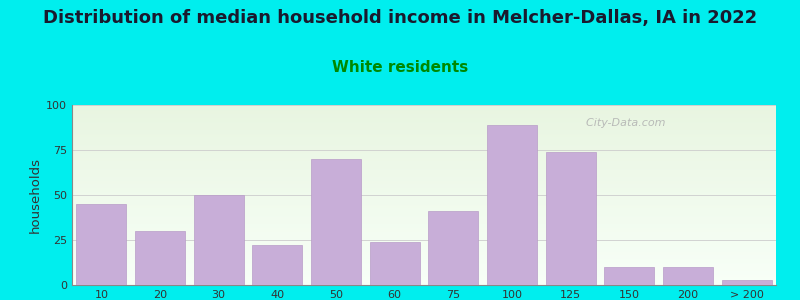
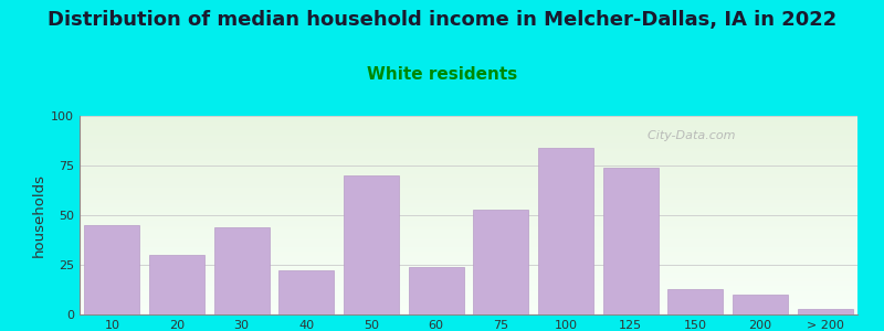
30: 50 -> 44
75: 41 -> 53
100: 89 -> 84
150: 10 -> 13
